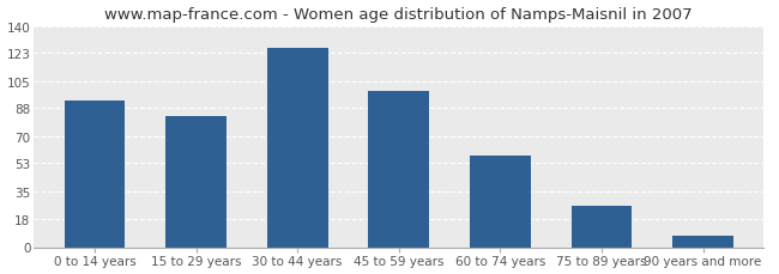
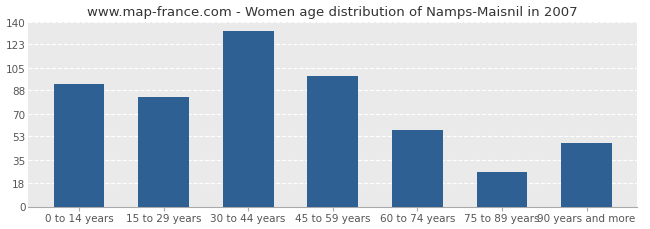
30 to 44 years: 126 -> 133
90 years and more: 7 -> 48
